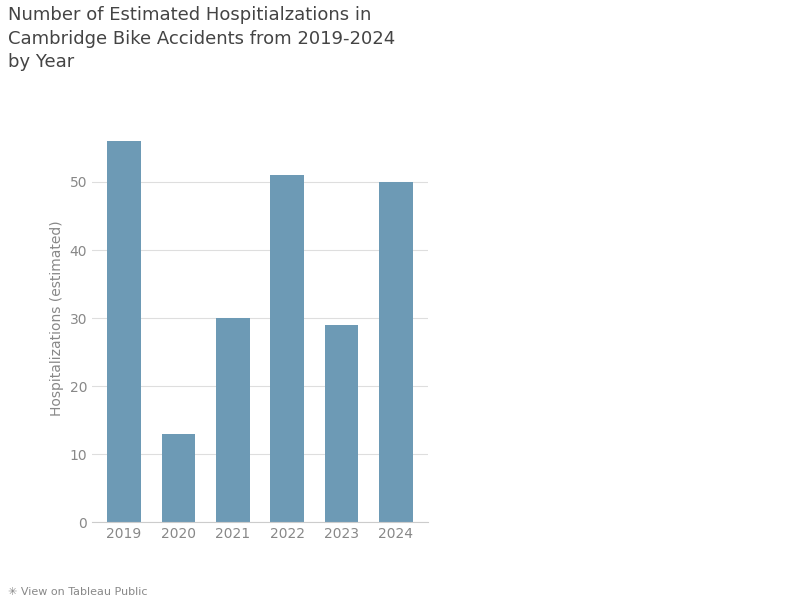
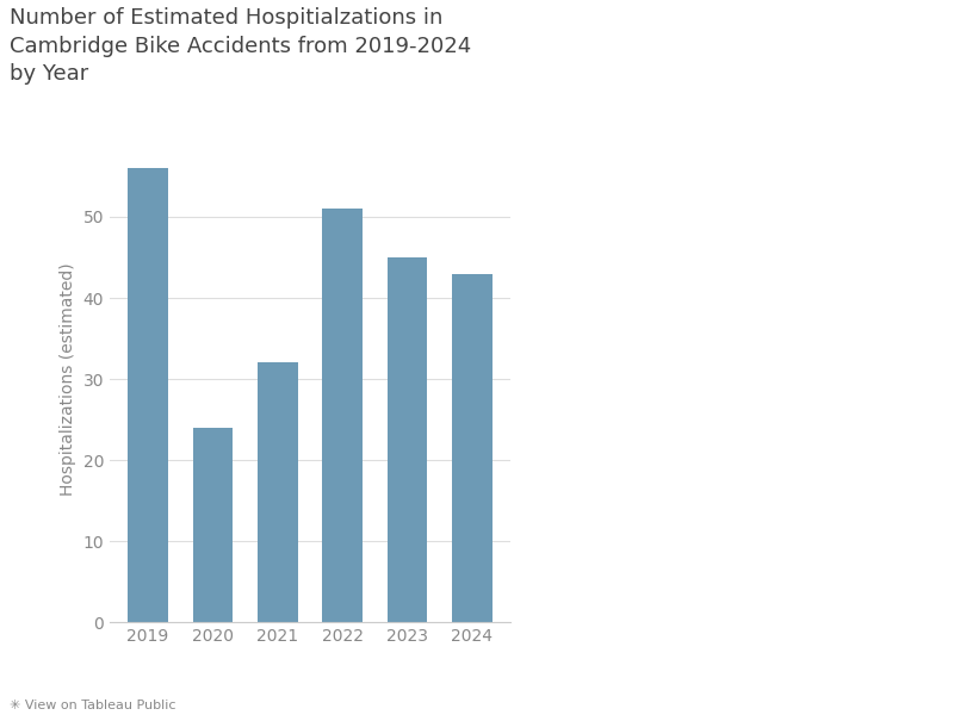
2020: 13 -> 24
2021: 30 -> 32
2023: 29 -> 45
2024: 50 -> 43
